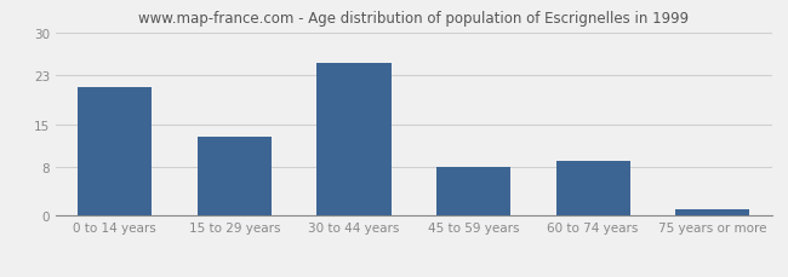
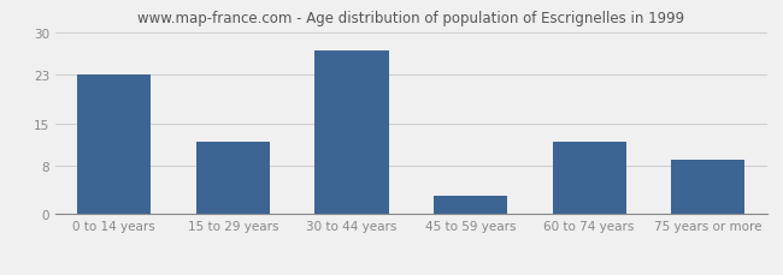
0 to 14 years: 21 -> 23
15 to 29 years: 13 -> 12
30 to 44 years: 25 -> 27
45 to 59 years: 8 -> 3
60 to 74 years: 9 -> 12
75 years or more: 1 -> 9
